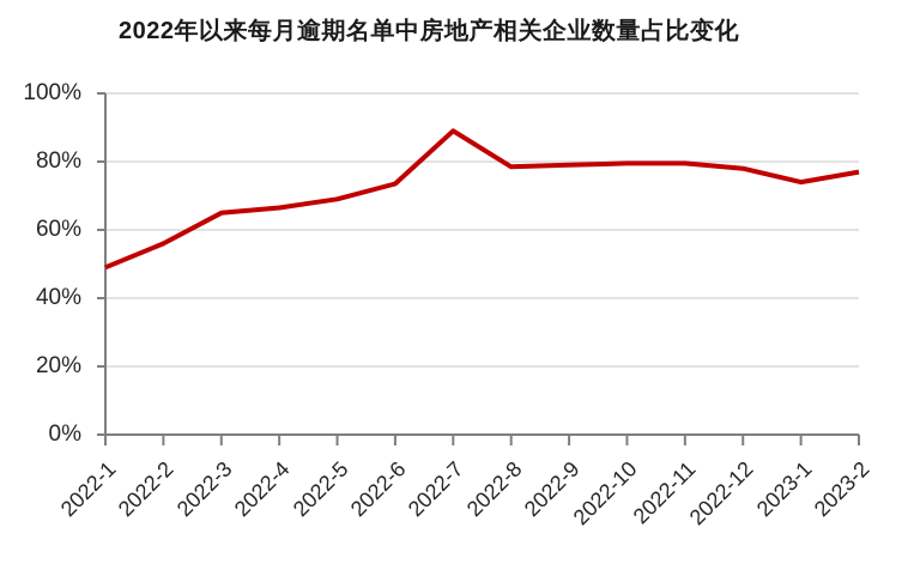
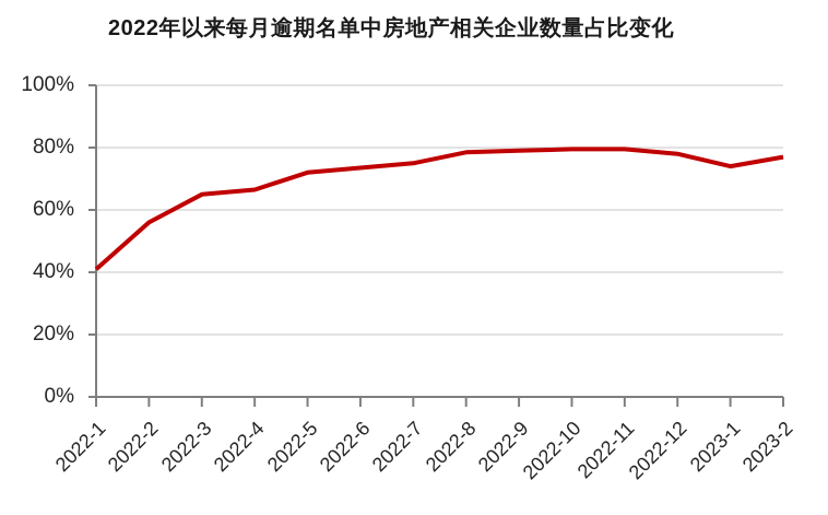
2022-1: 49% -> 41%
2022-5: 69% -> 72%
2022-7: 89% -> 75%
